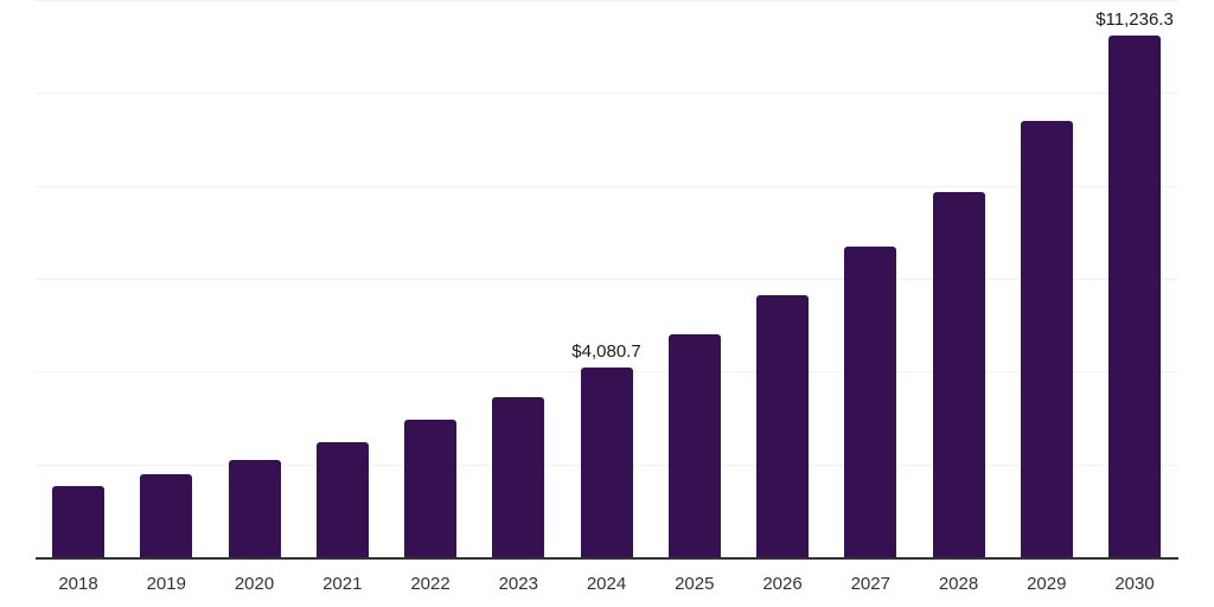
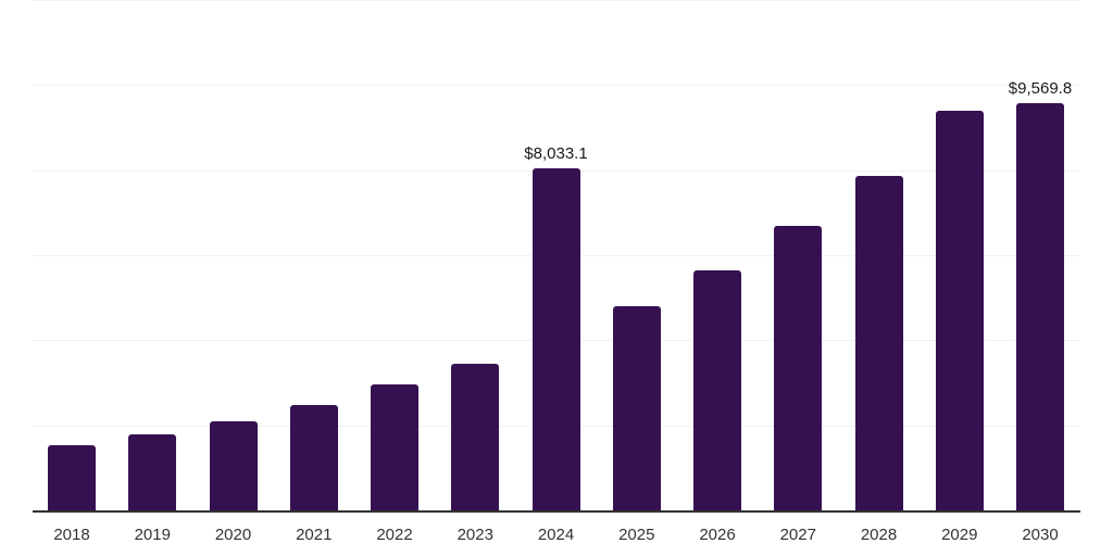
2024: $4,080.7 -> $8,033.1
2030: $11,236.3 -> $9,569.8
